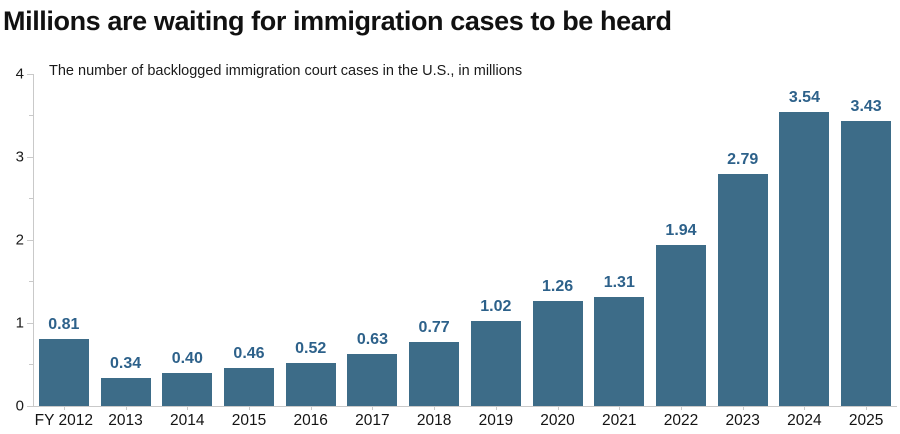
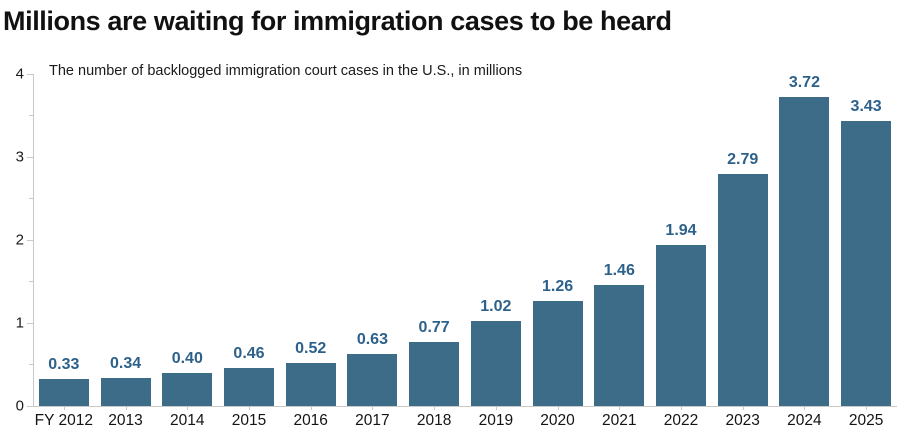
FY 2012: 0.81 -> 0.33
2021: 1.31 -> 1.46
2024: 3.54 -> 3.72
